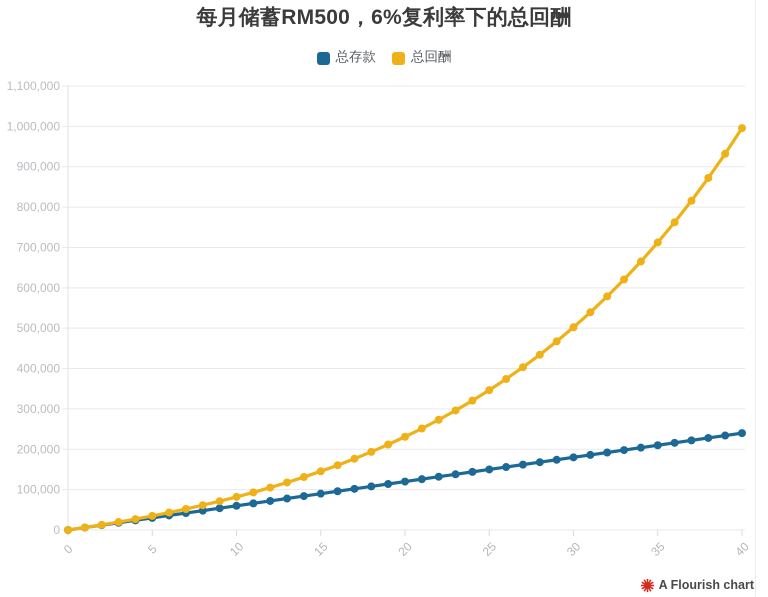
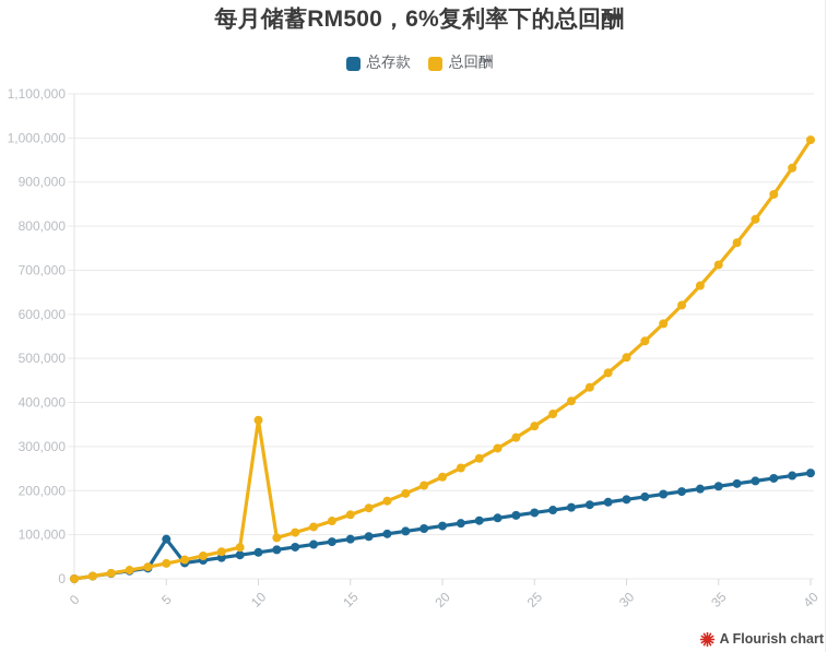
总存款/5: 30000 -> 90000
总回酬/10: 80000 -> 360000
